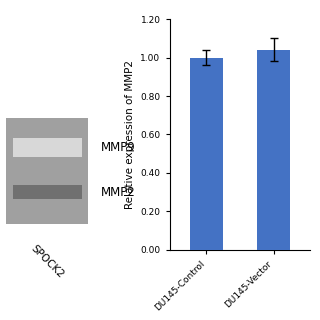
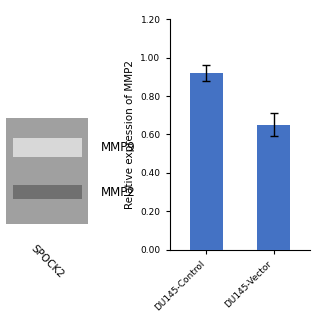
DU145-Control: 1.00 -> 0.92
DU145-Vector: 1.04 -> 0.65
